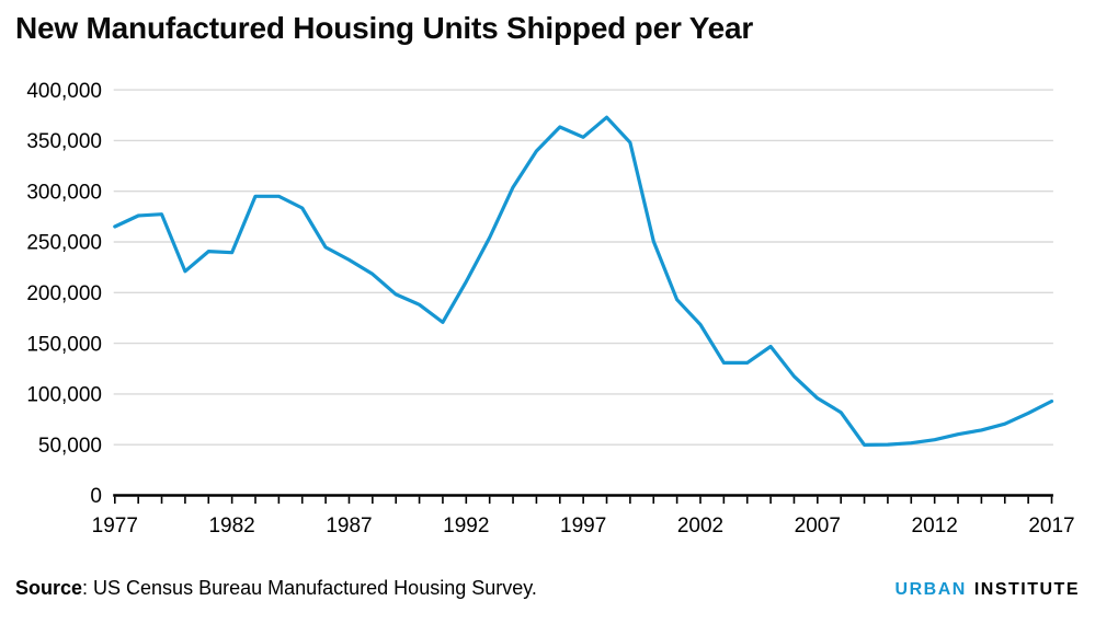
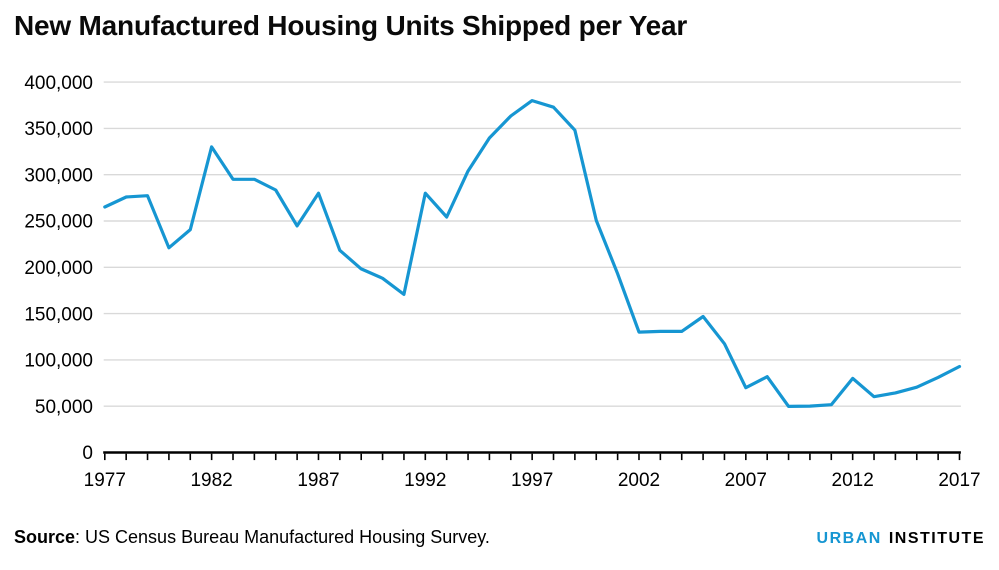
1982: 240000 -> 330000
1987: 230000 -> 280000
1992: 210000 -> 280000
1997: 350000 -> 380000
2002: 170000 -> 130000
2007: 100000 -> 70000
2012: 50000 -> 80000
